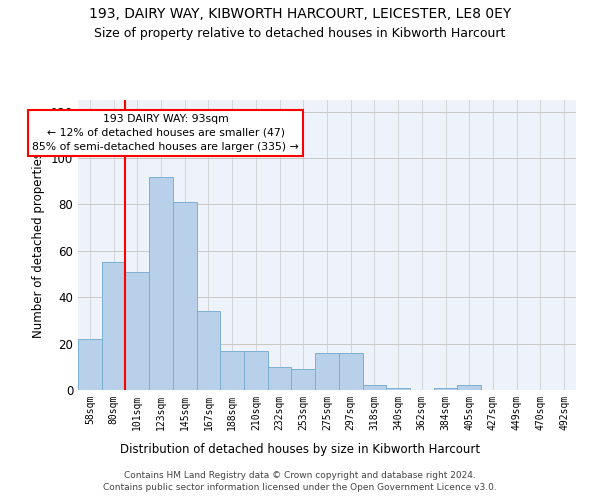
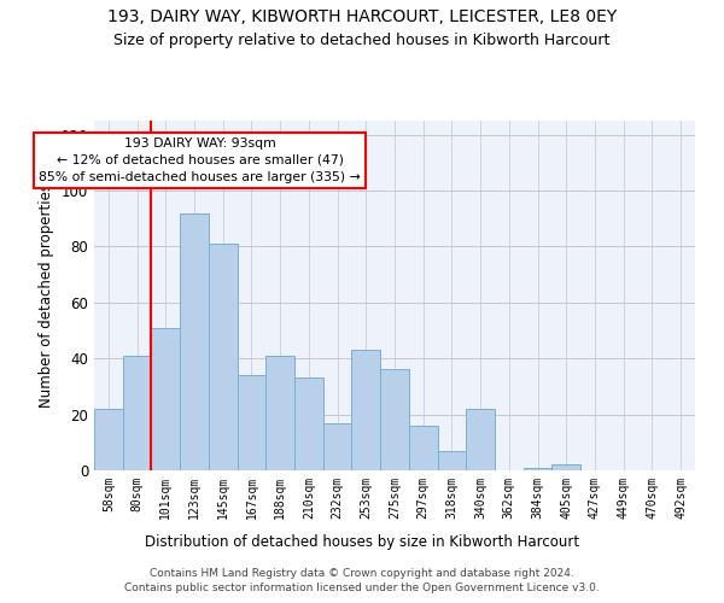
80sqm: 55 -> 41
188sqm: 17 -> 41
210sqm: 17 -> 33
232sqm: 10 -> 17
253sqm: 9 -> 43
275sqm: 16 -> 36
318sqm: 2 -> 7
340sqm: 1 -> 22
